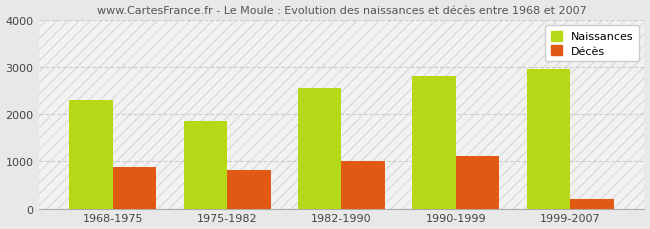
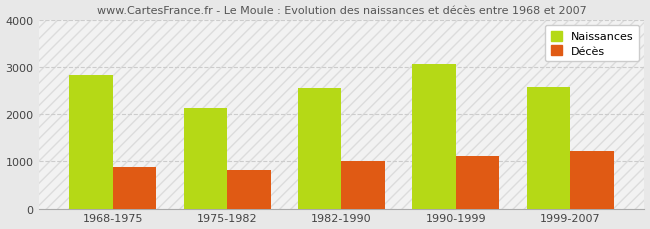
Naissances/1968-1975: 2300 -> 2820
Naissances/1975-1982: 1850 -> 2120
Naissances/1990-1999: 2800 -> 3060
Naissances/1999-2007: 2950 -> 2570
Décès/1999-2007: 200 -> 1210
